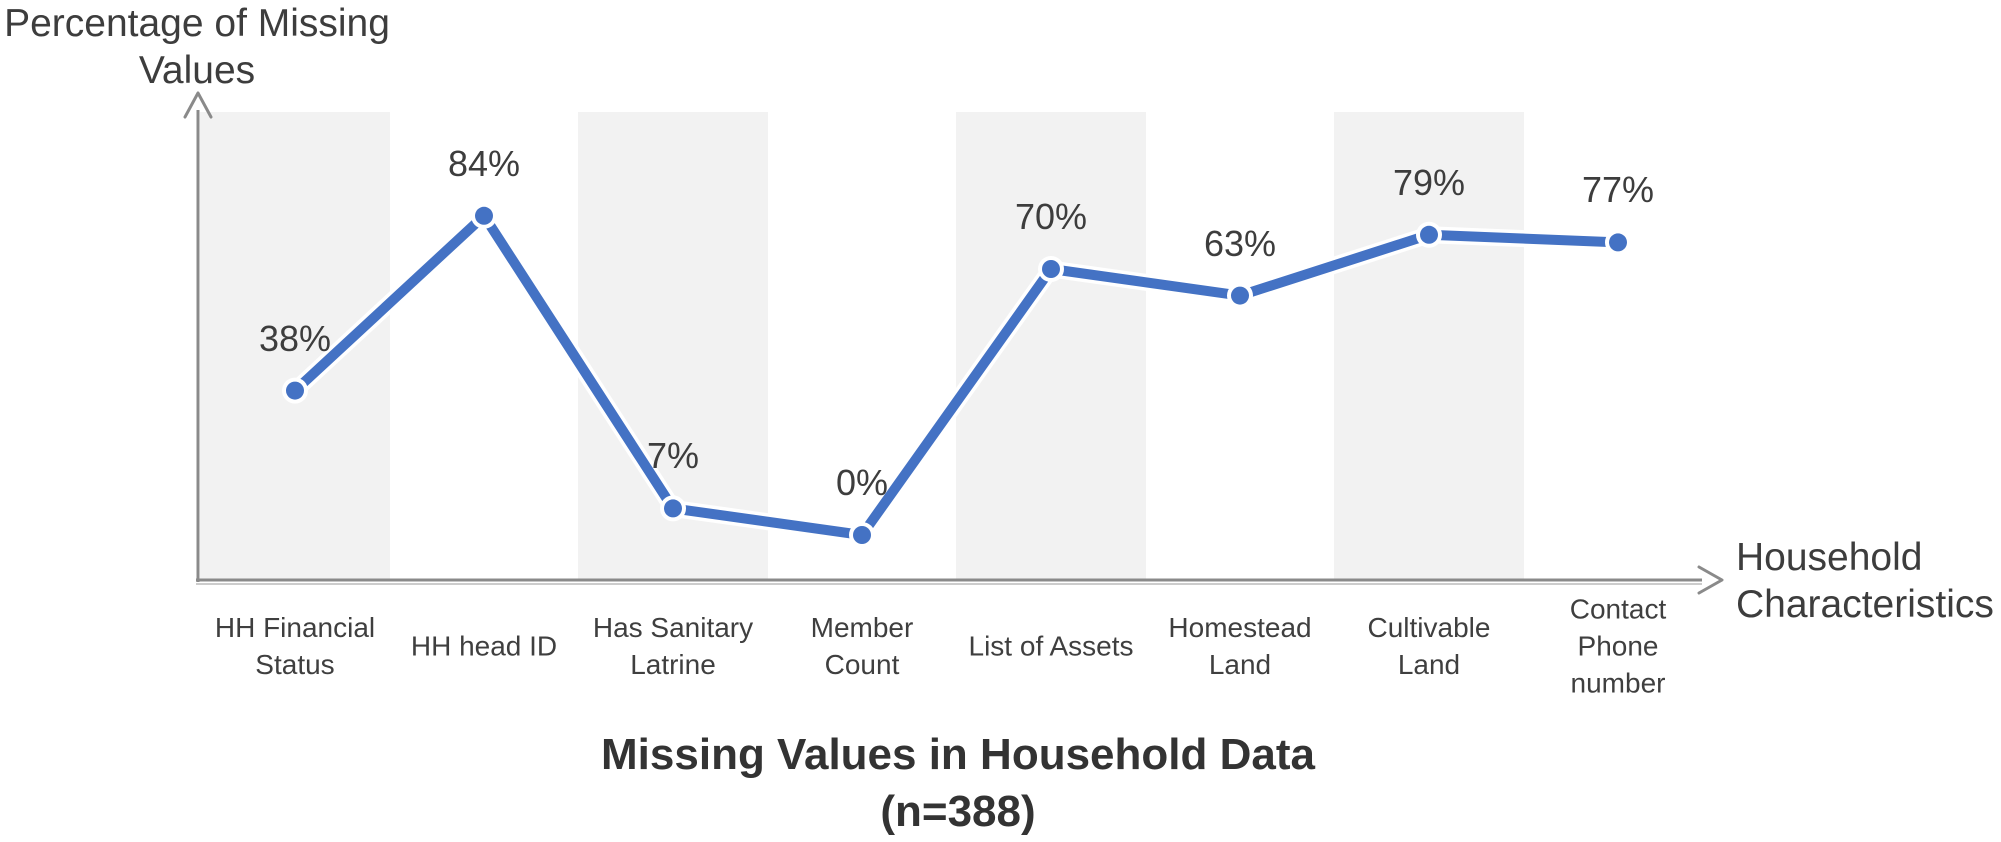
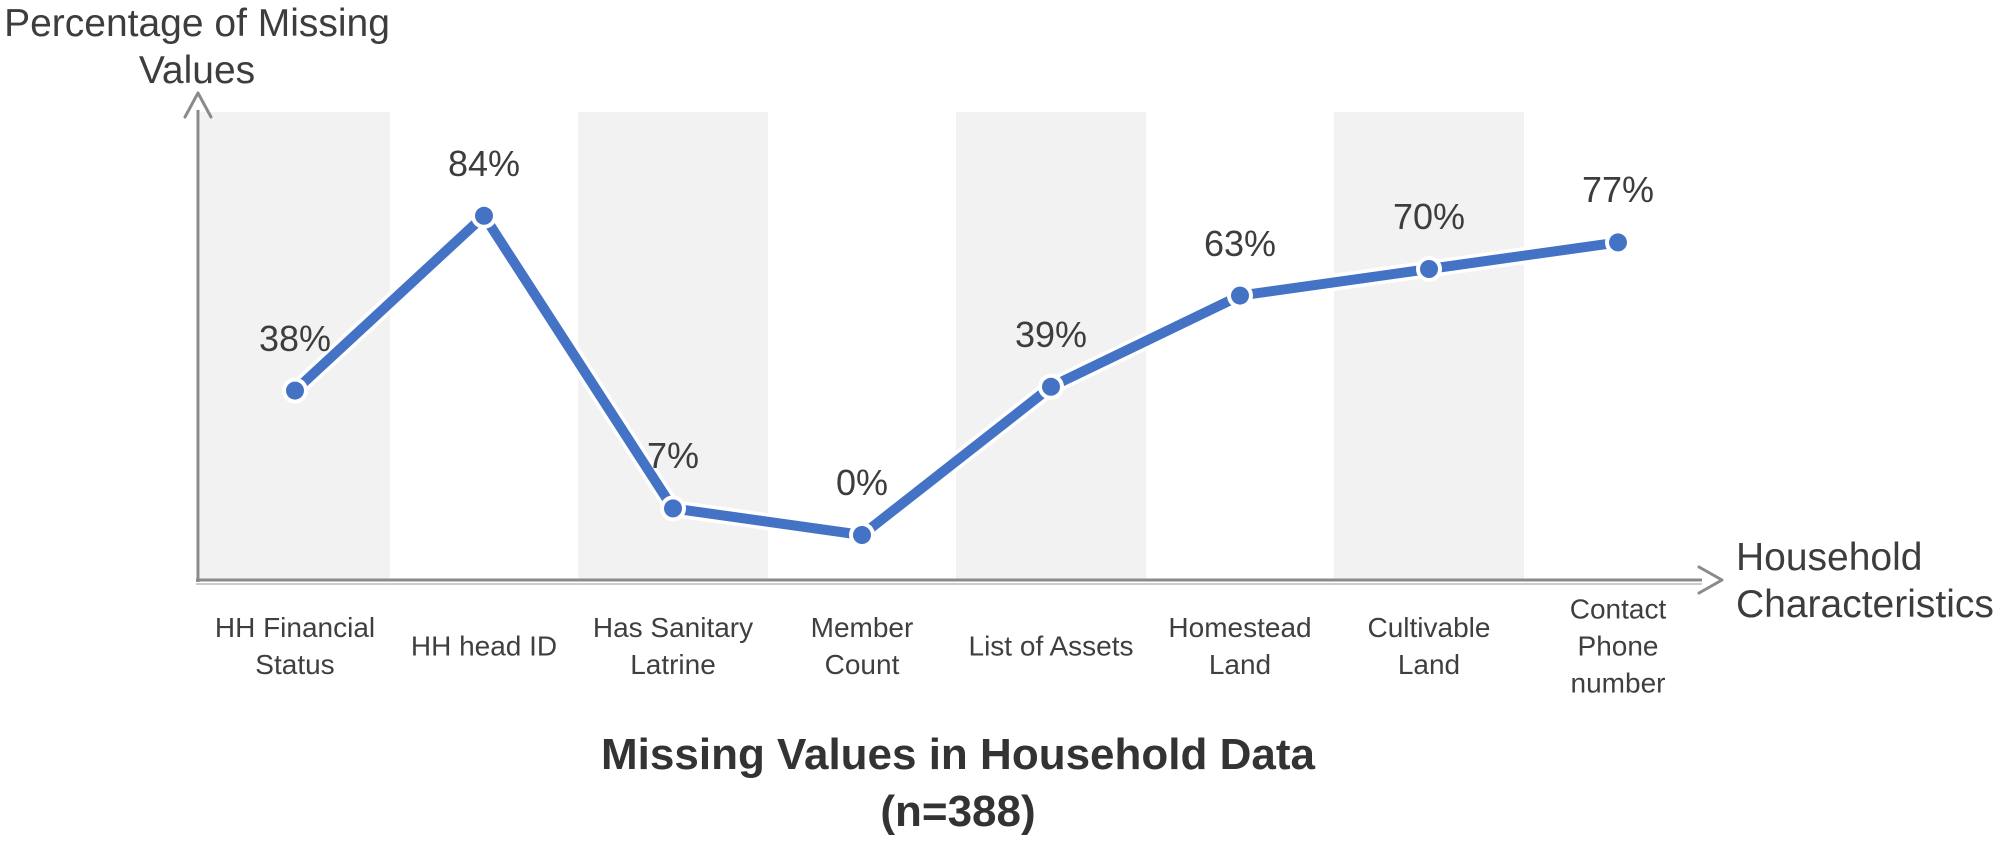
List of Assets: 70% -> 39%
Cultivable Land: 79% -> 70%
